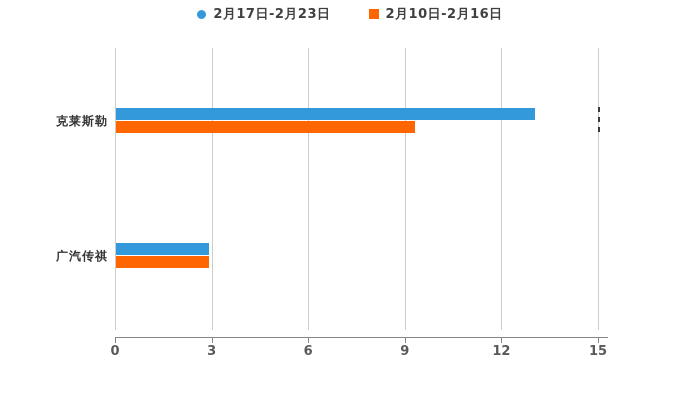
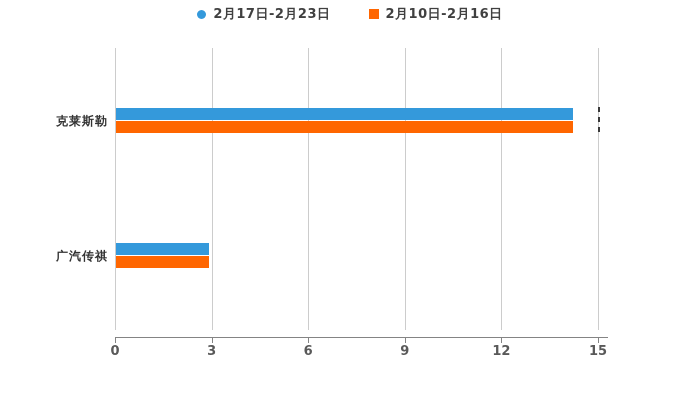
2月17日-2月23日/克莱斯勒: 13.0 -> 14.2
2月10日-2月16日/克莱斯勒: 9.3 -> 14.2
